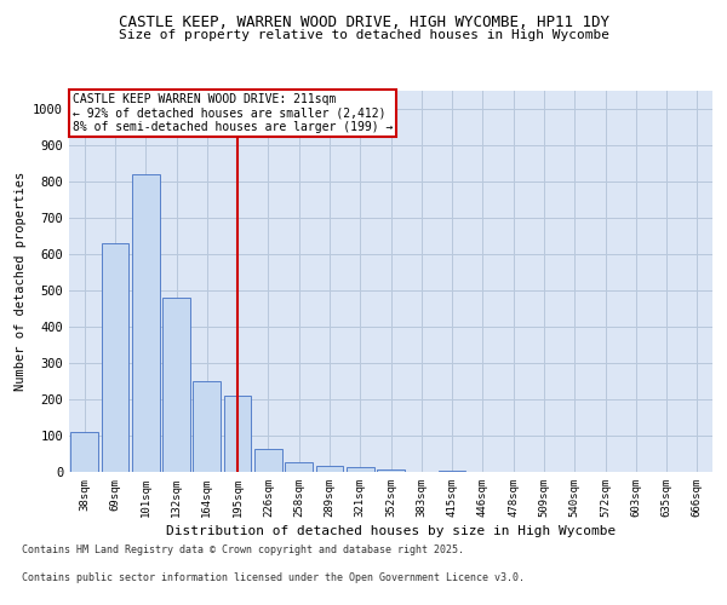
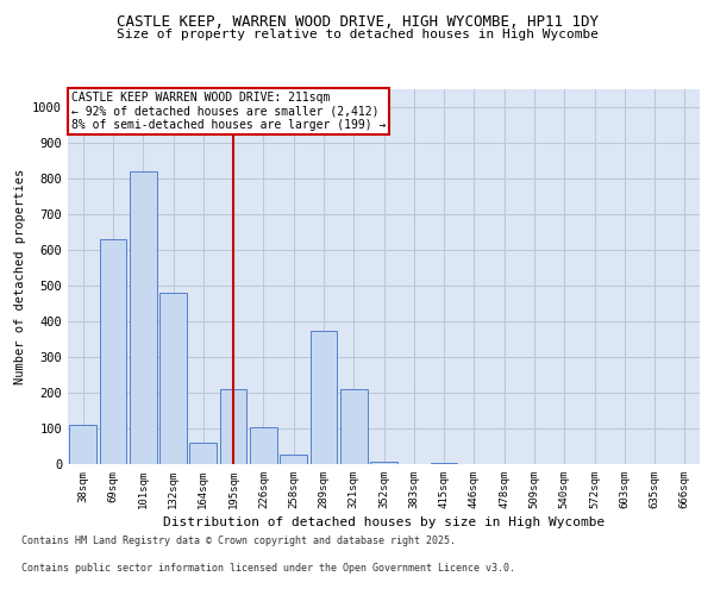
164sqm: 250 -> 60
226sqm: 65 -> 105
289sqm: 18 -> 375
321sqm: 13 -> 210
